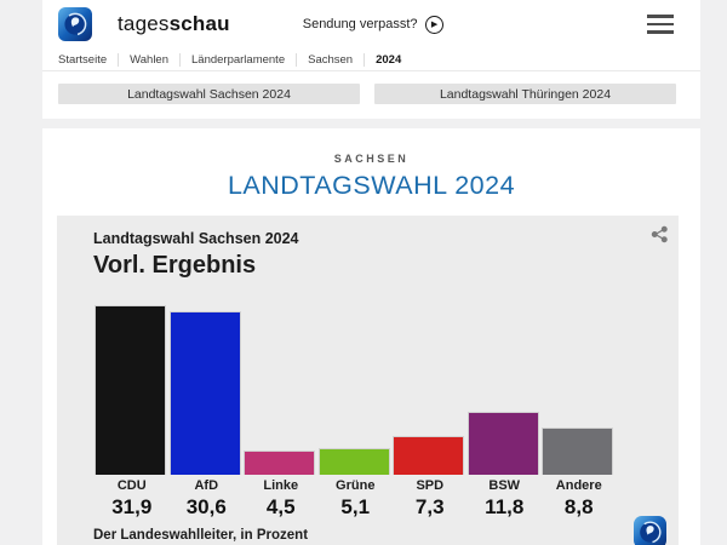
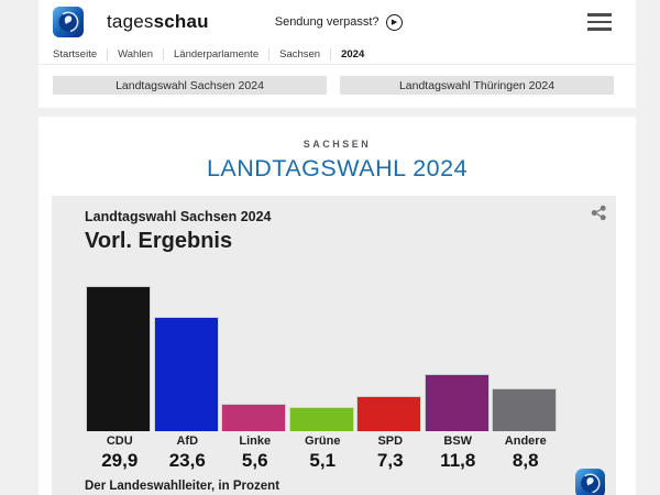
CDU: 31,9 -> 29,9
AfD: 30,6 -> 23,6
Linke: 4,5 -> 5,6
